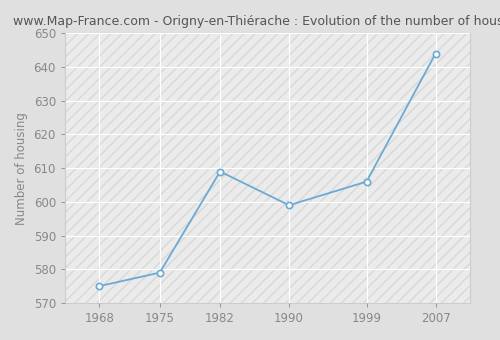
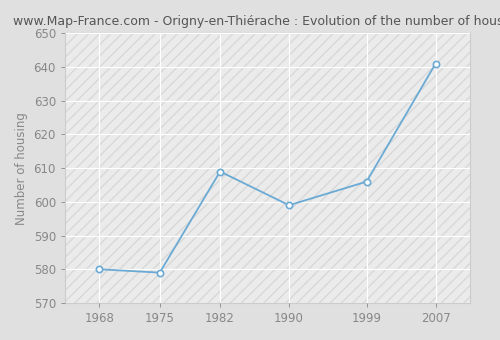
1968: 575 -> 580
2007: 644 -> 641
